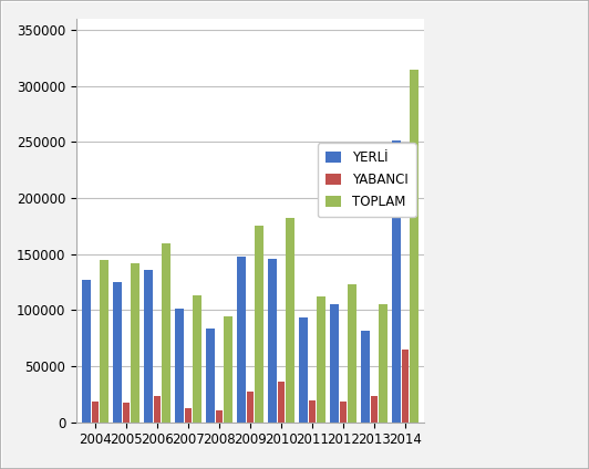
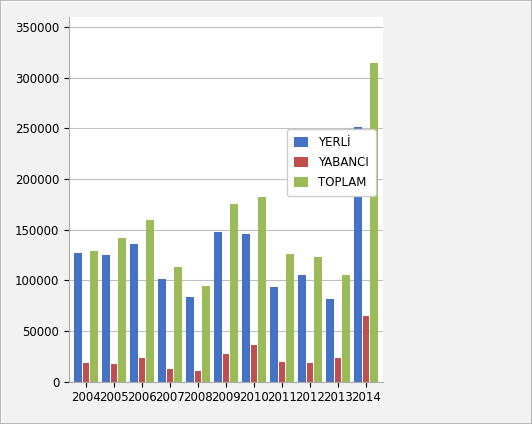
TOPLAM/2004: 145000 -> 129000
TOPLAM/2011: 112000 -> 126000
